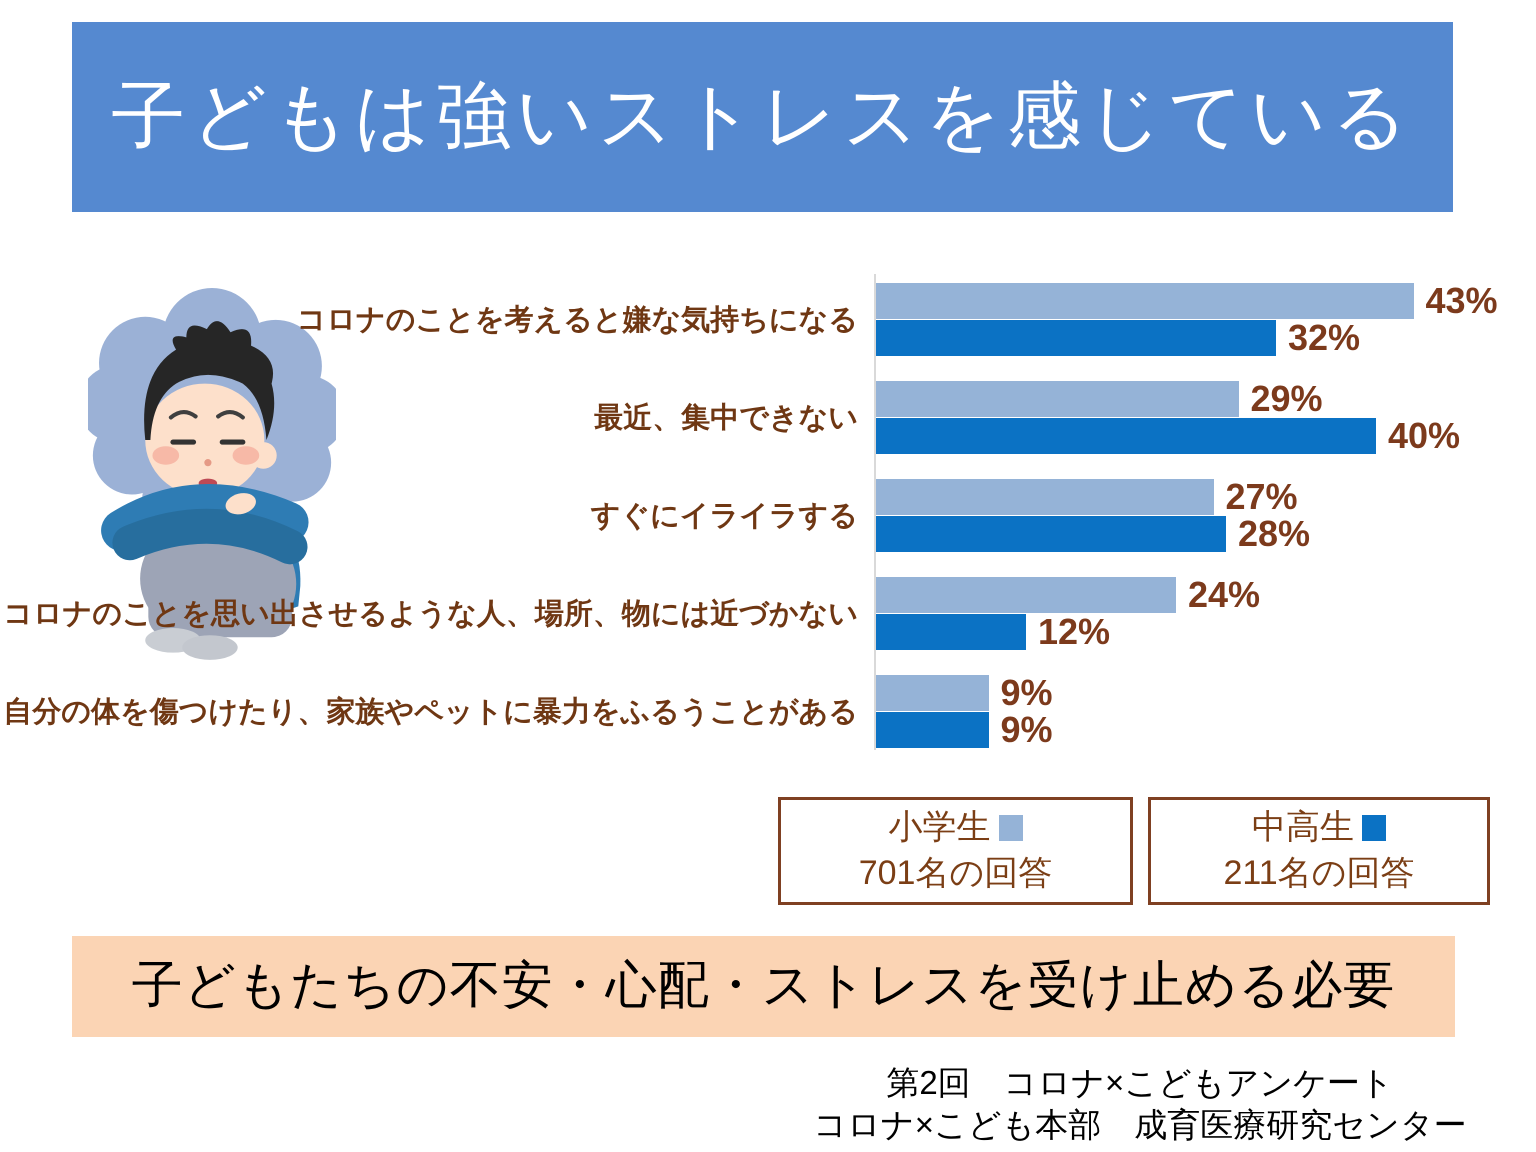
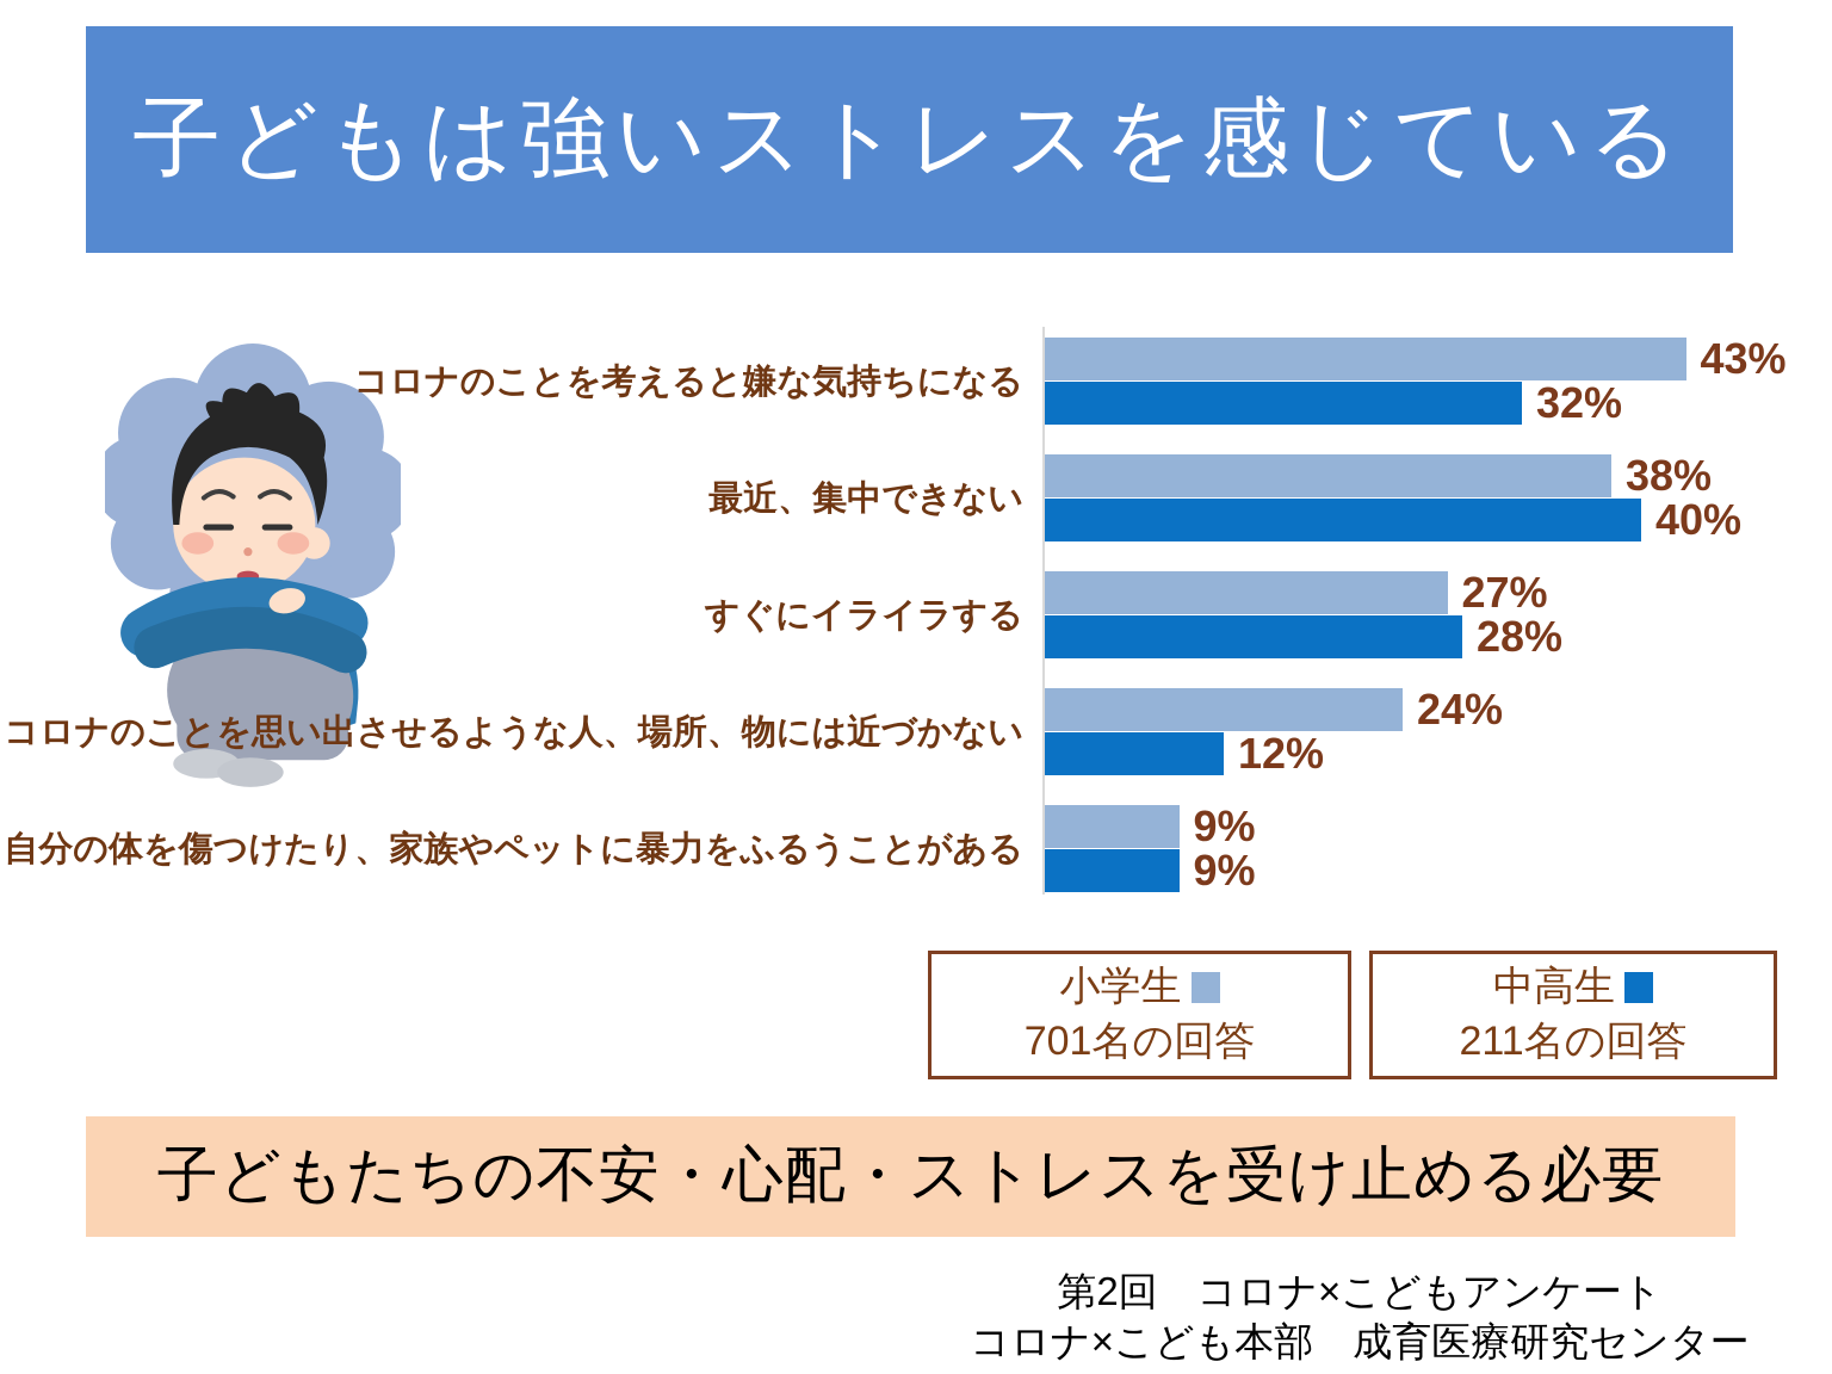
小学生/最近、集中できない: 29% -> 38%
